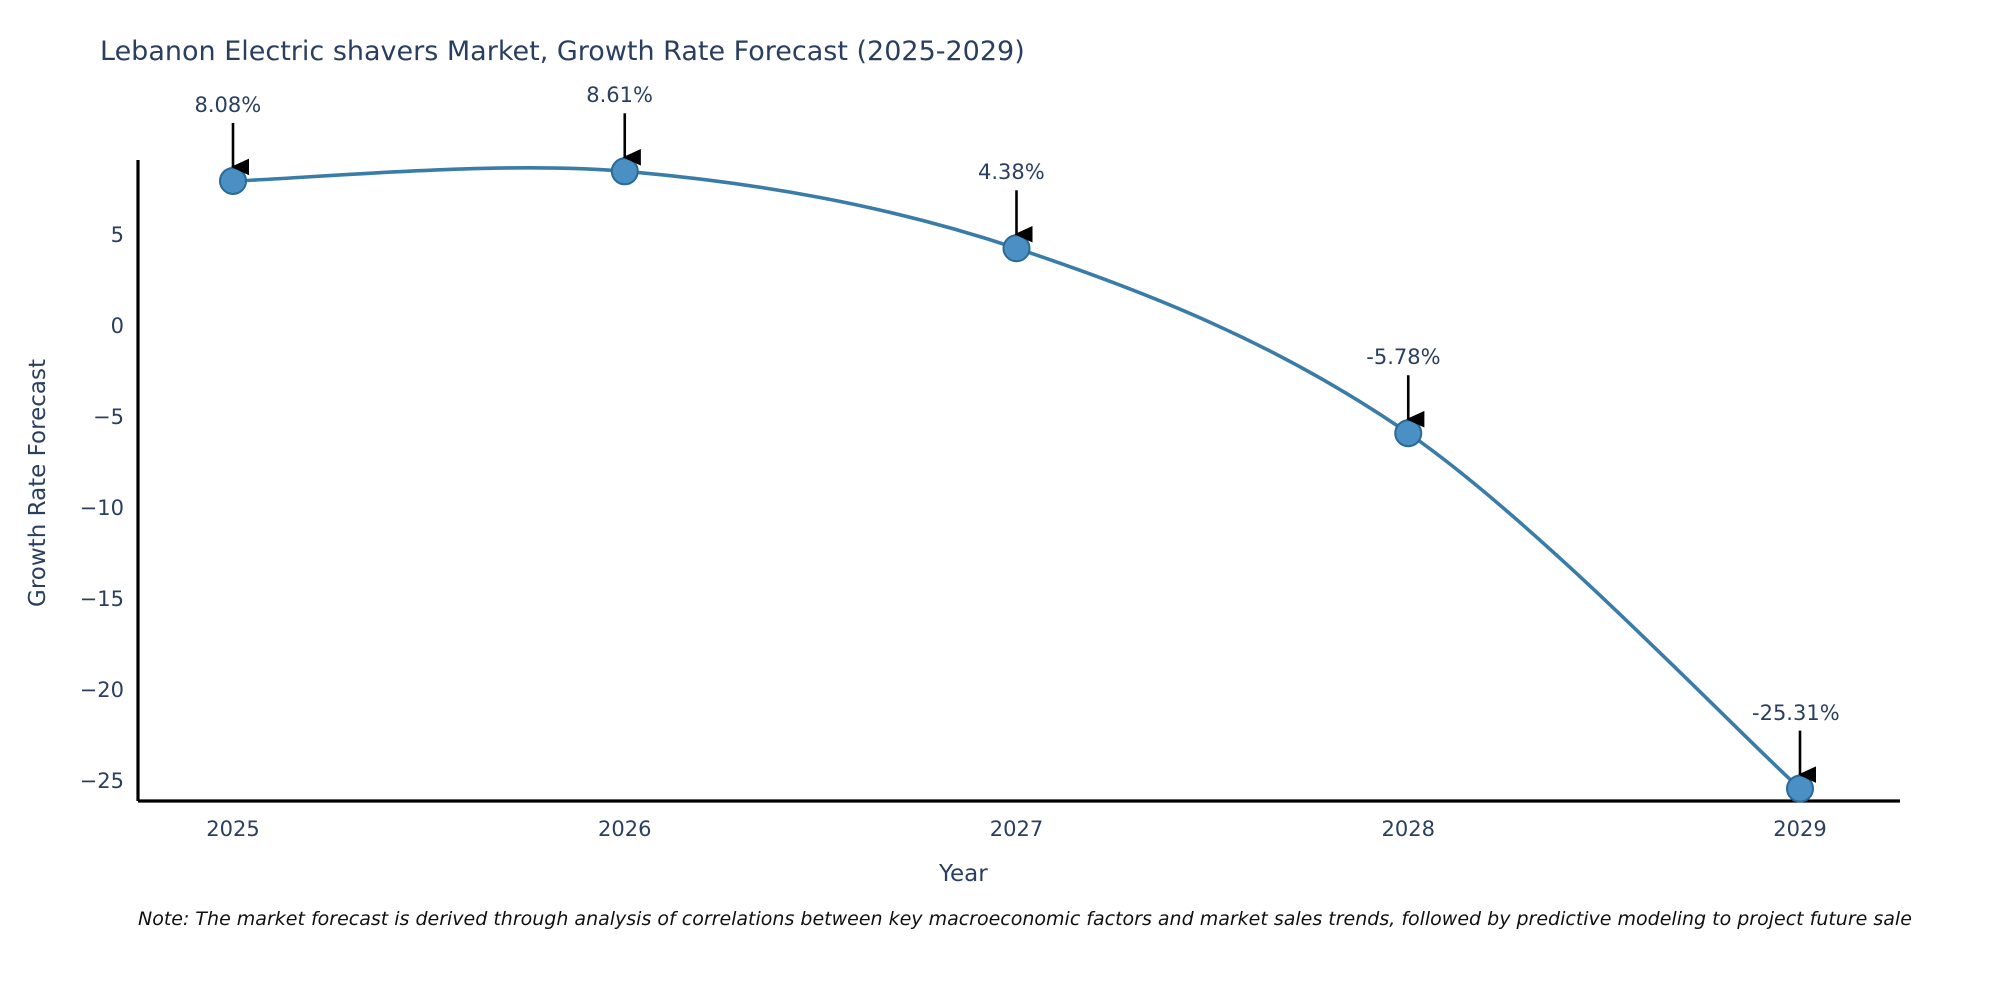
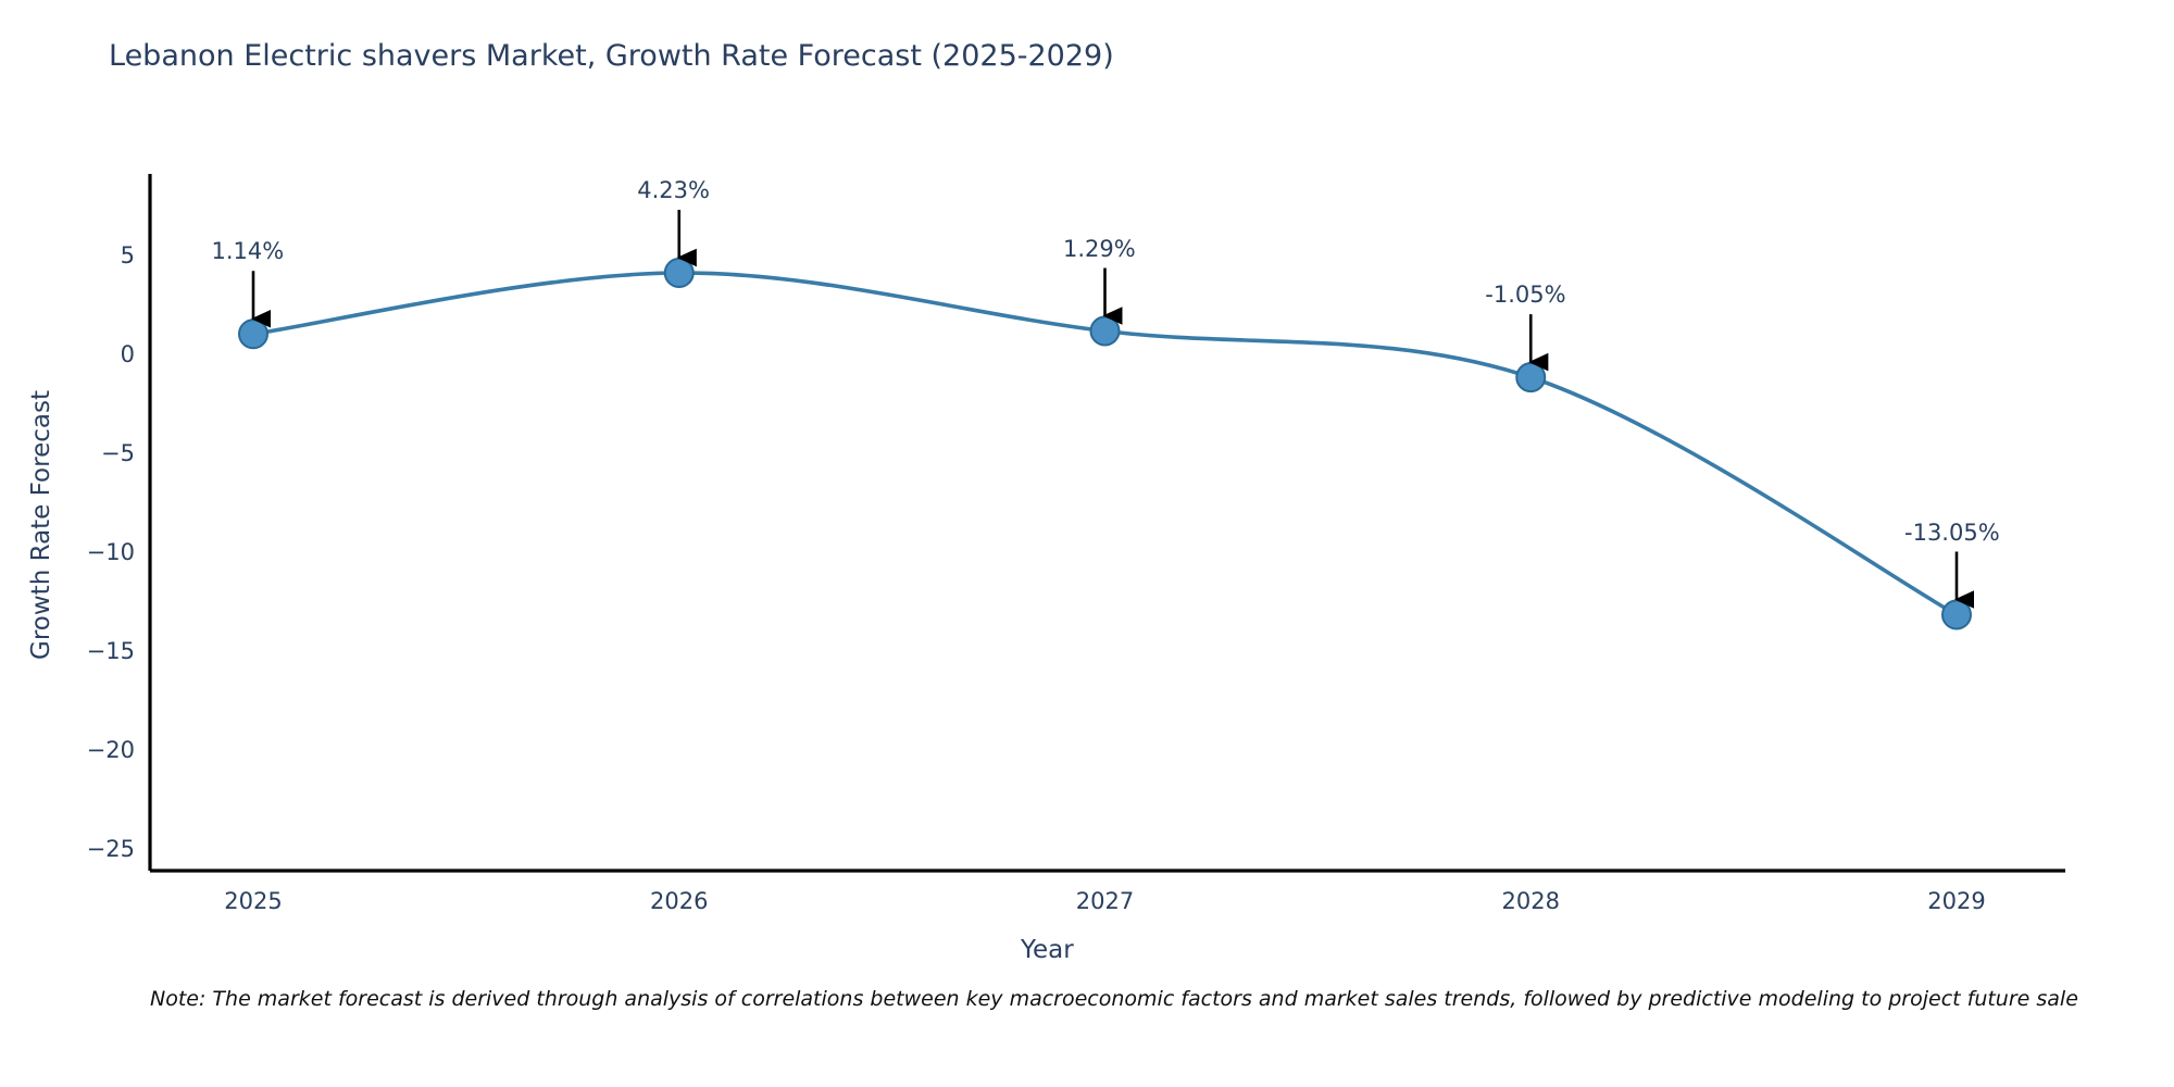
2025: 8.08% -> 1.14%
2026: 8.61% -> 4.23%
2027: 4.38% -> 1.29%
2028: -5.78% -> -1.05%
2029: -25.31% -> -13.05%
